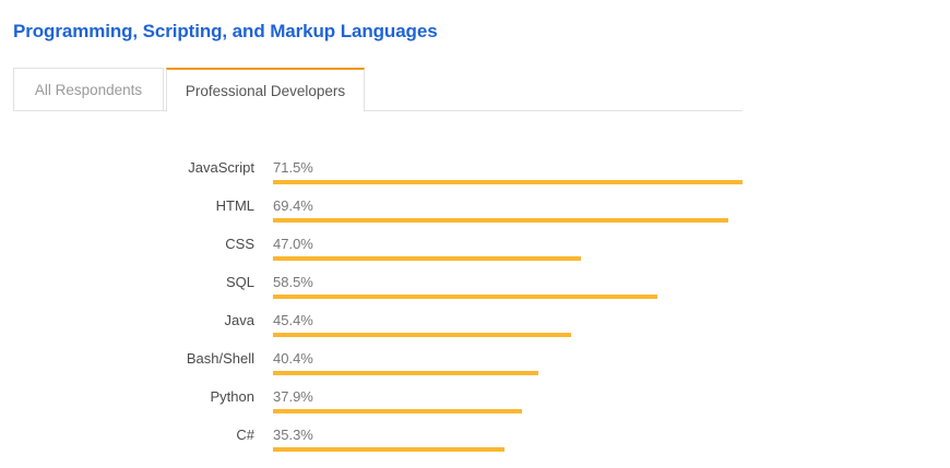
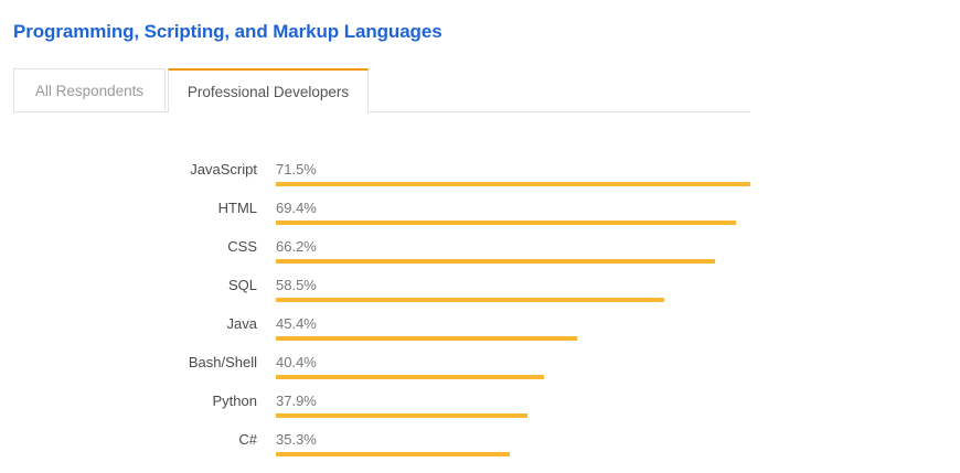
CSS: 47.0% -> 66.2%
